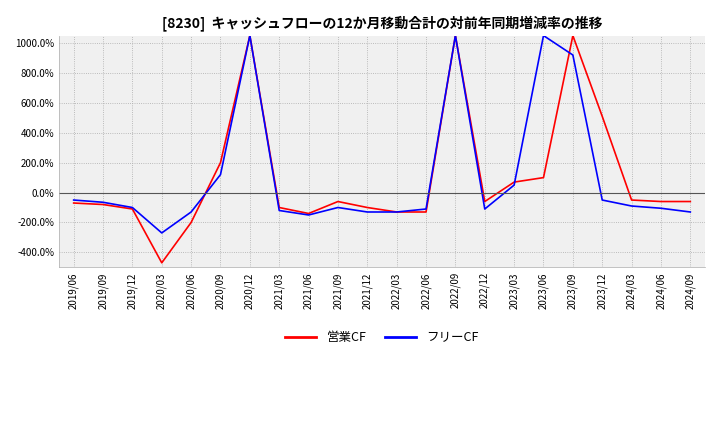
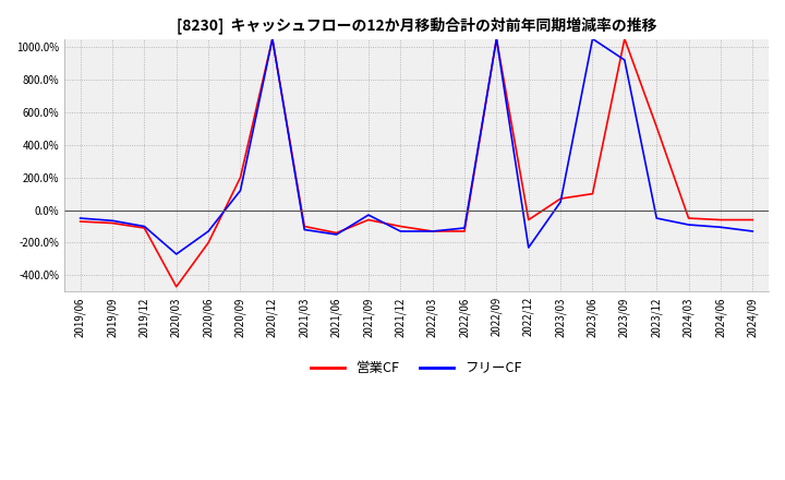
フリーCF/2021/09: -100% -> -30%
フリーCF/2022/12: -110% -> -230%
